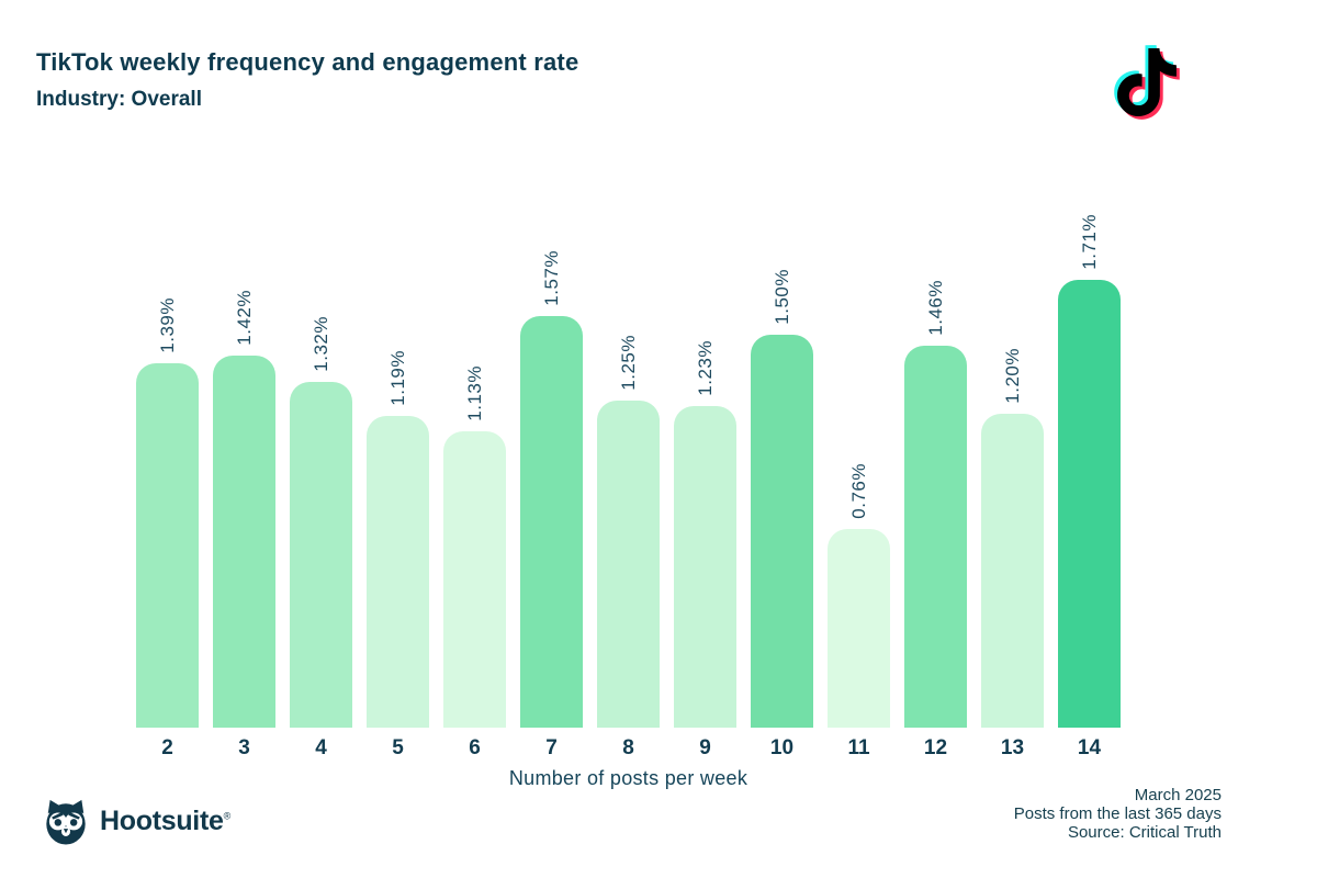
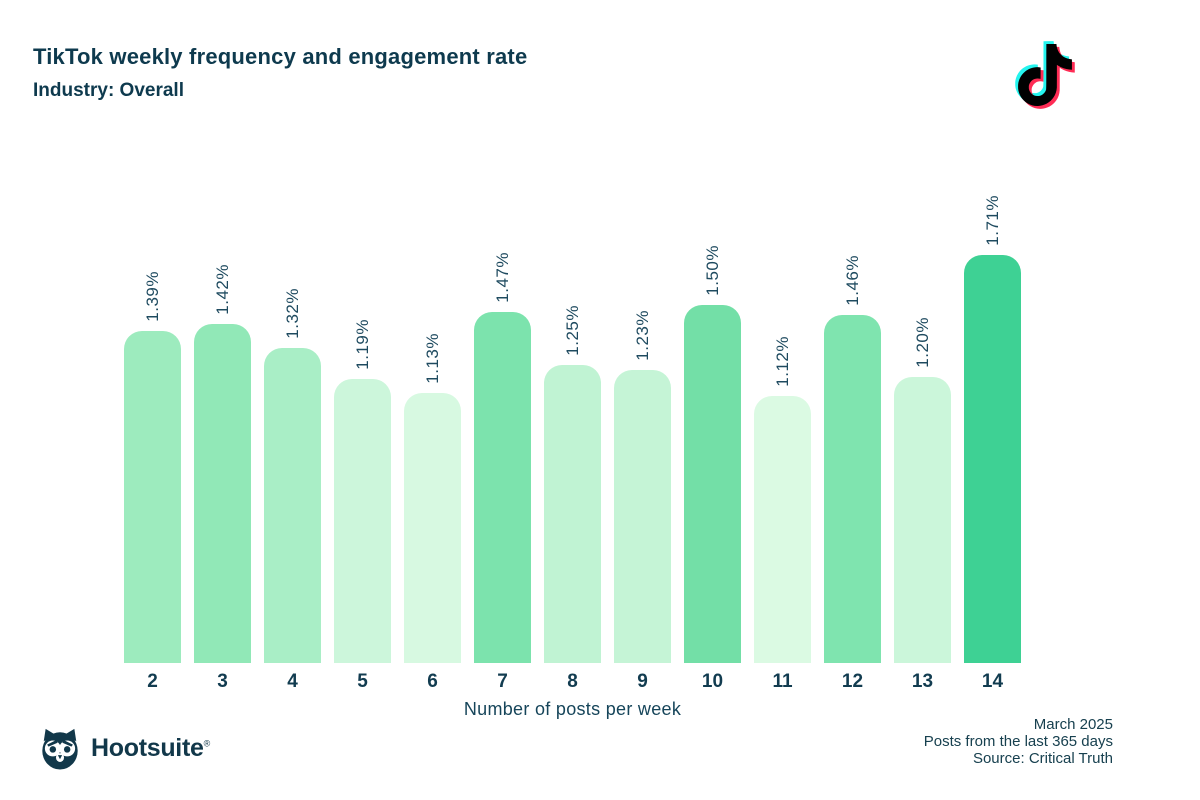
7: 1.57% -> 1.47%
11: 0.76% -> 1.12%
